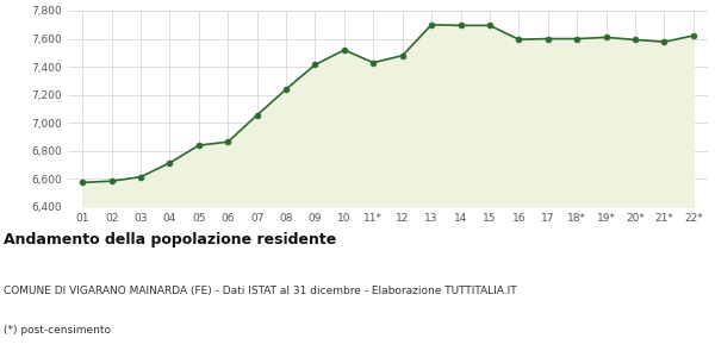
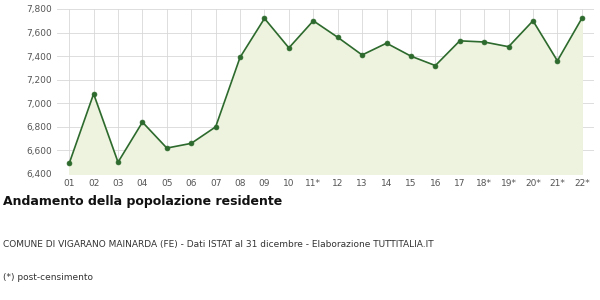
01: 6,580 -> 6,490
02: 6,580 -> 7,080
03: 6,620 -> 6,500
04: 6,720 -> 6,840
05: 6,840 -> 6,620
06: 6,860 -> 6,660
07: 7,060 -> 6,800
08: 7,240 -> 7,390
09: 7,420 -> 7,720
10: 7,520 -> 7,470
11*: 7,430 -> 7,700
12: 7,480 -> 7,560
13: 7,700 -> 7,410
14: 7,700 -> 7,510
15: 7,700 -> 7,400
16: 7,600 -> 7,320
17: 7,600 -> 7,530
18*: 7,600 -> 7,520
19*: 7,610 -> 7,480
20*: 7,590 -> 7,700
21*: 7,580 -> 7,360
22*: 7,620 -> 7,720
